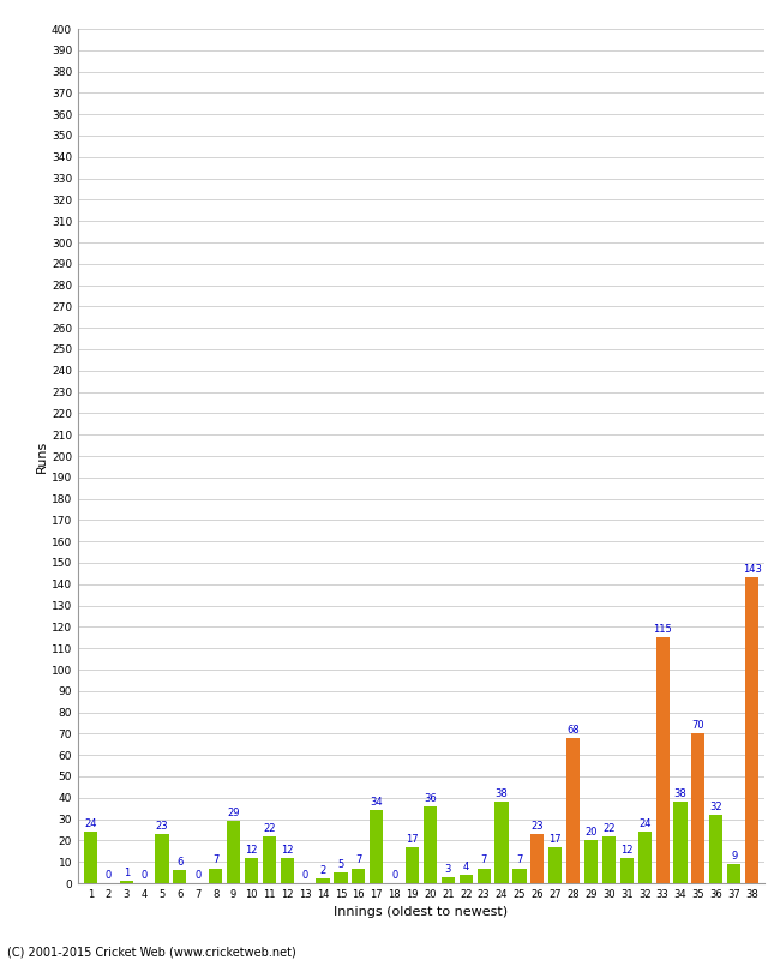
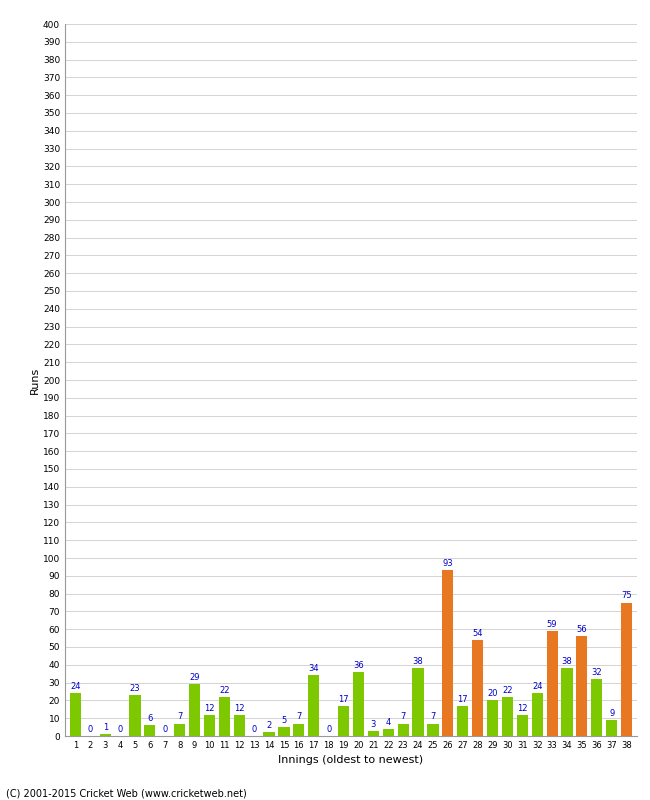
26: 23 -> 93
28: 68 -> 54
33: 115 -> 59
35: 70 -> 56
38: 143 -> 75
